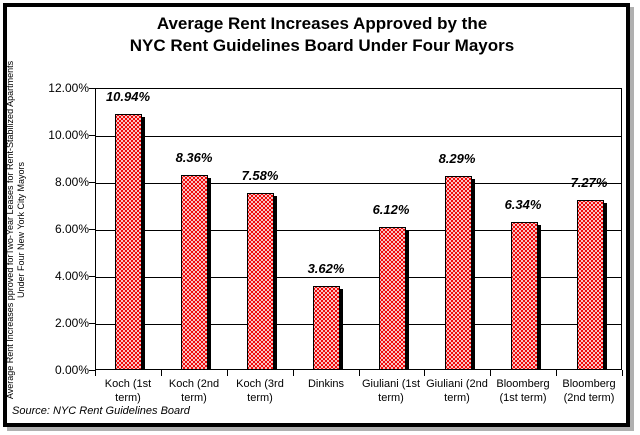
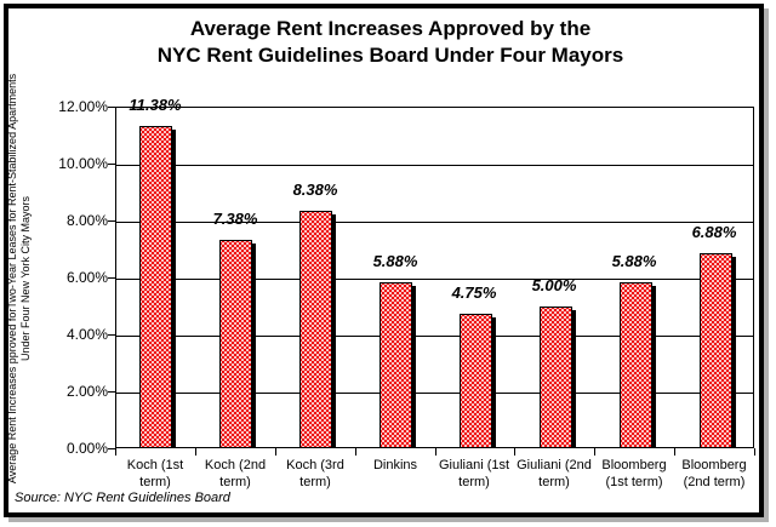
Koch (1st term): 10.94% -> 11.38%
Koch (2nd term): 8.36% -> 7.38%
Koch (3rd term): 7.58% -> 8.38%
Dinkins: 3.62% -> 5.88%
Giuliani (1st term): 6.12% -> 4.75%
Giuliani (2nd term): 8.29% -> 5.00%
Bloomberg (1st term): 6.34% -> 5.88%
Bloomberg (2nd term): 7.27% -> 6.88%
